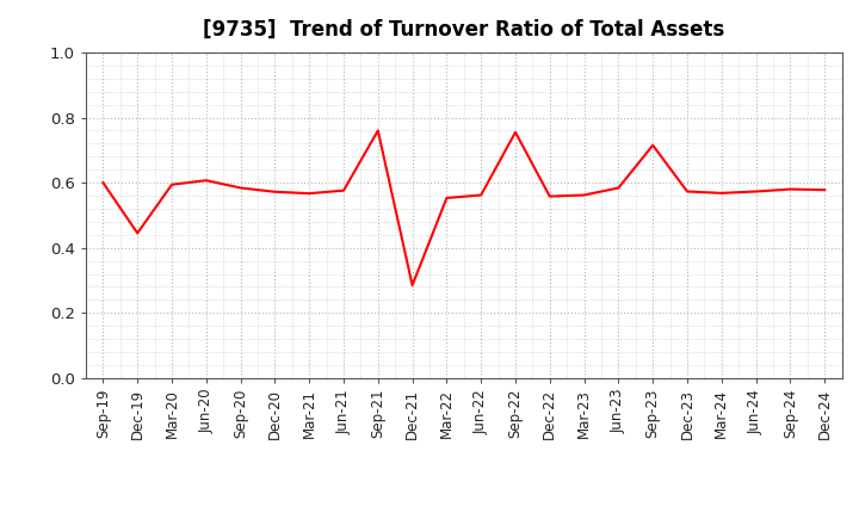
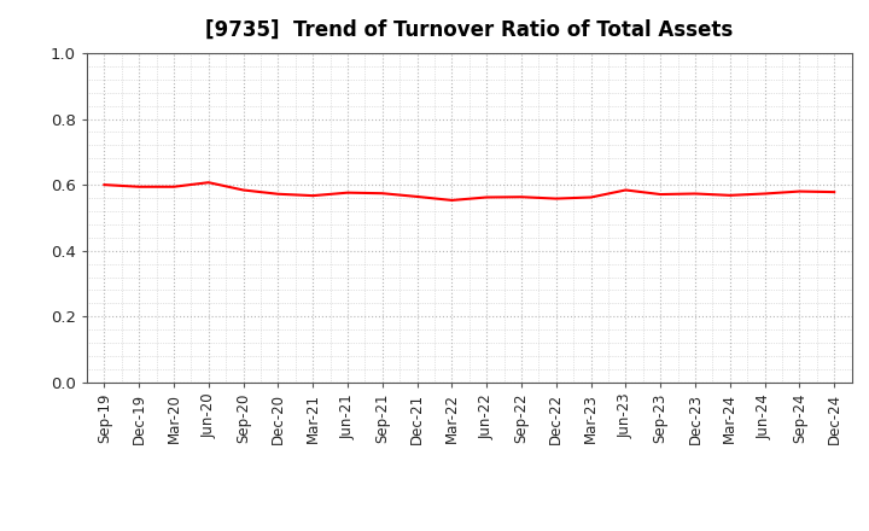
Dec-19: 0.445 -> 0.594
Sep-21: 0.760 -> 0.574
Dec-21: 0.285 -> 0.564
Sep-22: 0.755 -> 0.563
Sep-23: 0.715 -> 0.571
